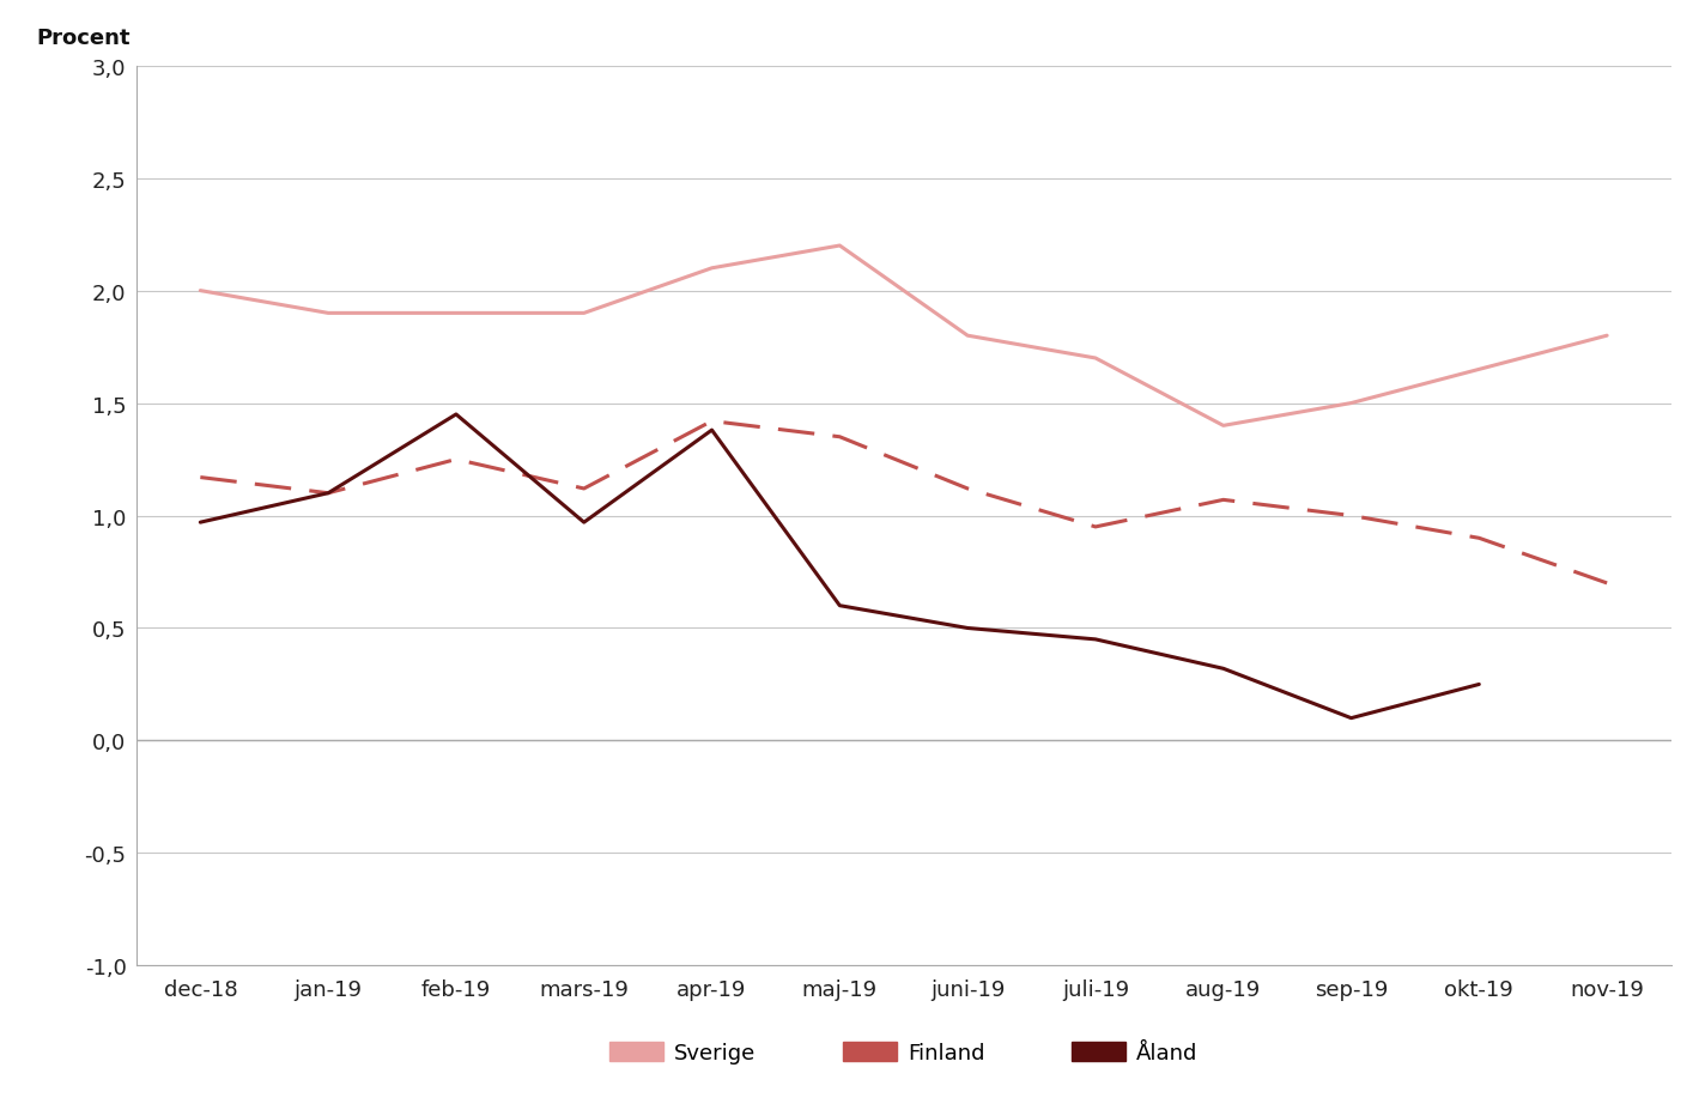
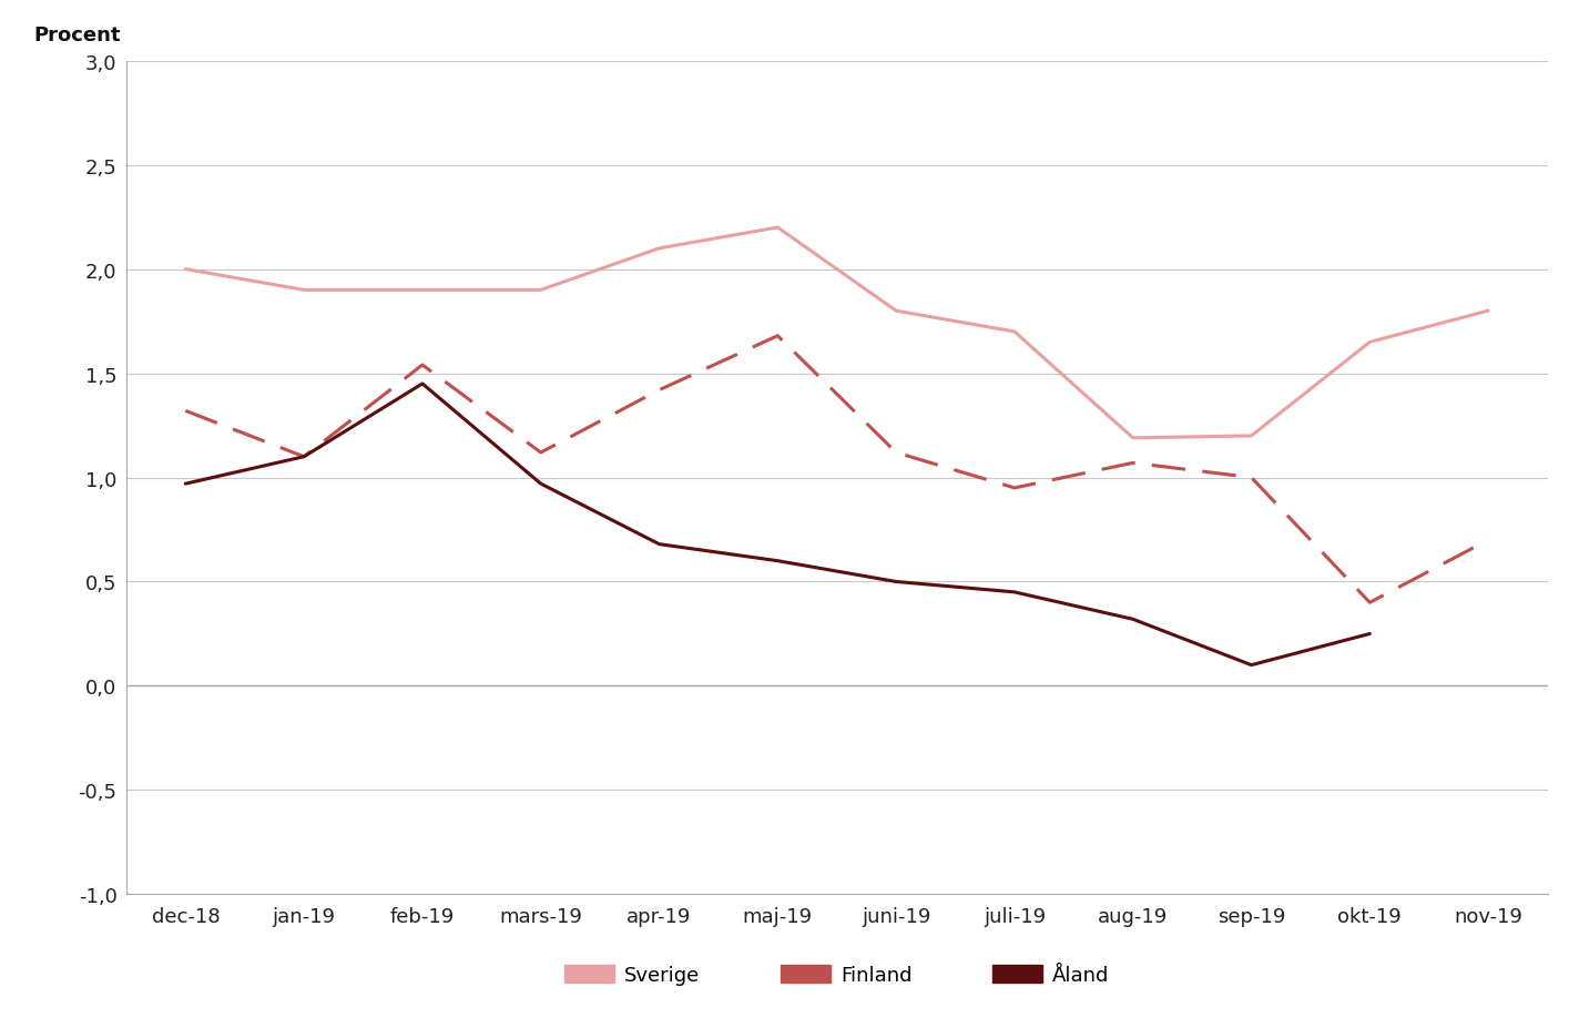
Finland/dec-18: 1,17 -> 1,32
Finland/feb-19: 1,25 -> 1,54
Åland/apr-19: 1,38 -> 0,68
Finland/maj-19: 1,35 -> 1,68
Sverige/aug-19: 1,40 -> 1,19
Sverige/sep-19: 1,50 -> 1,20
Finland/okt-19: 0,90 -> 0,40
